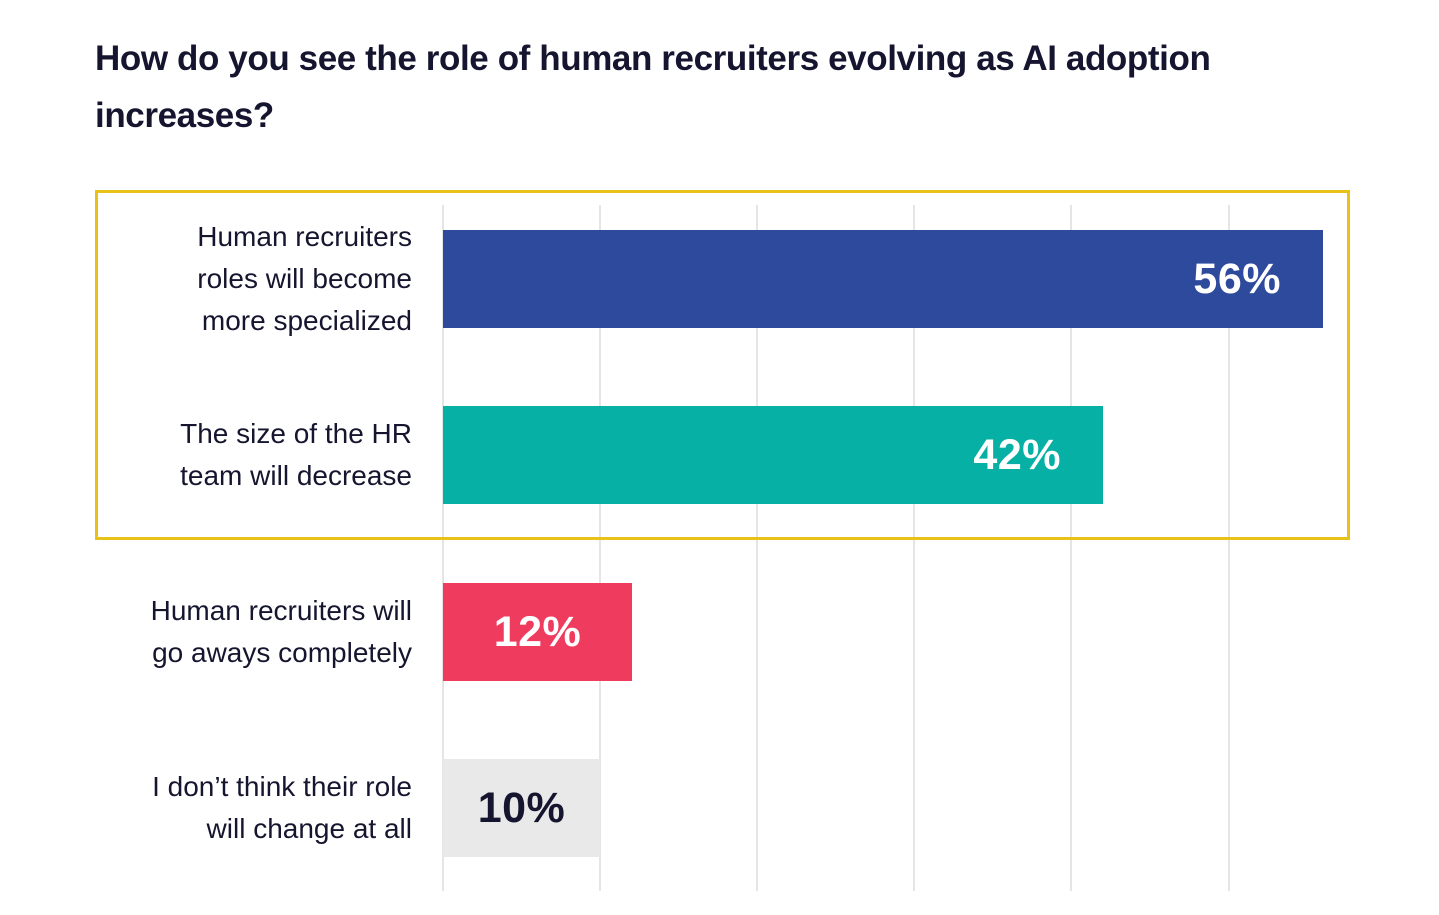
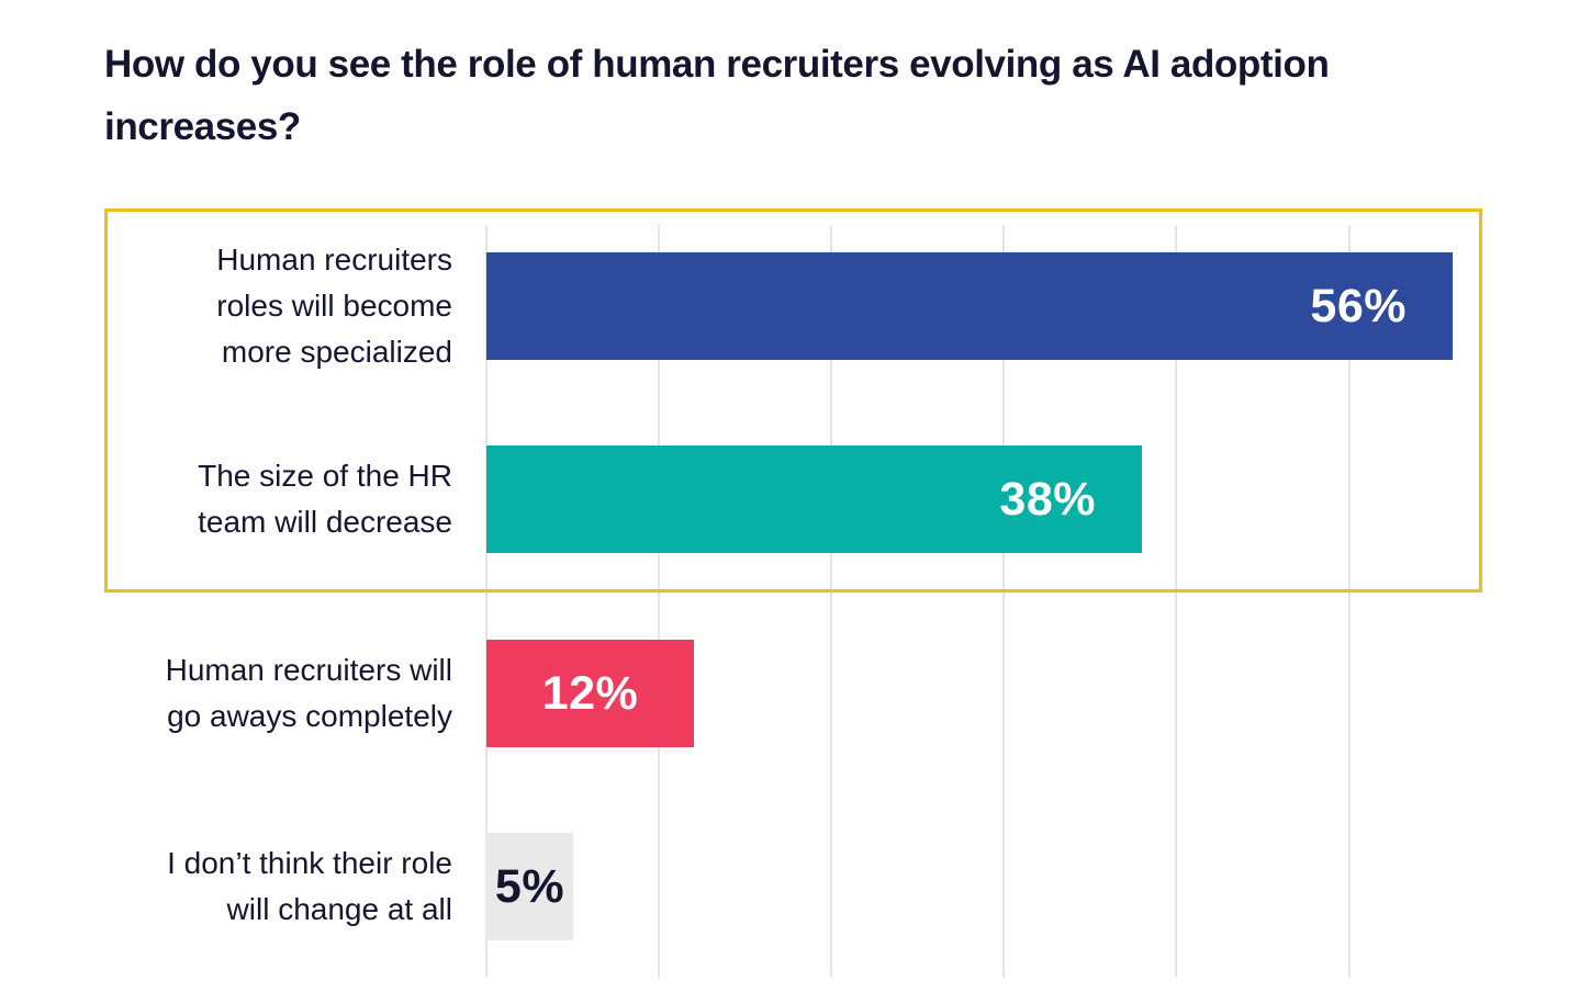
The size of the HR team will decrease: 42% -> 38%
I don’t think their role will change at all: 10% -> 5%
